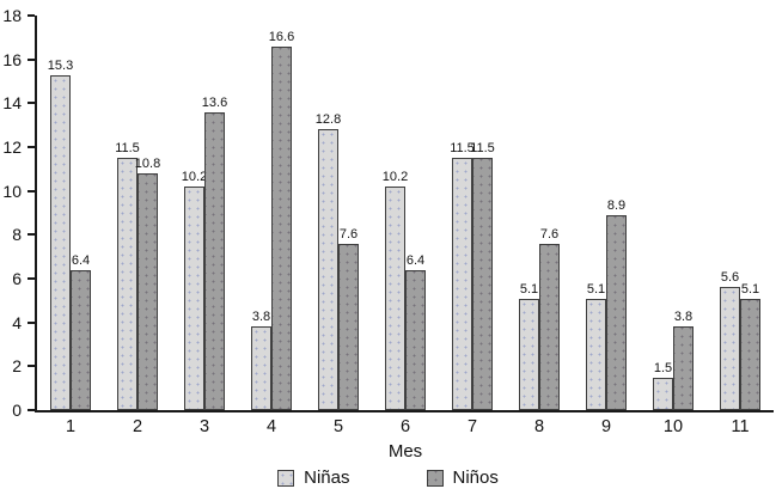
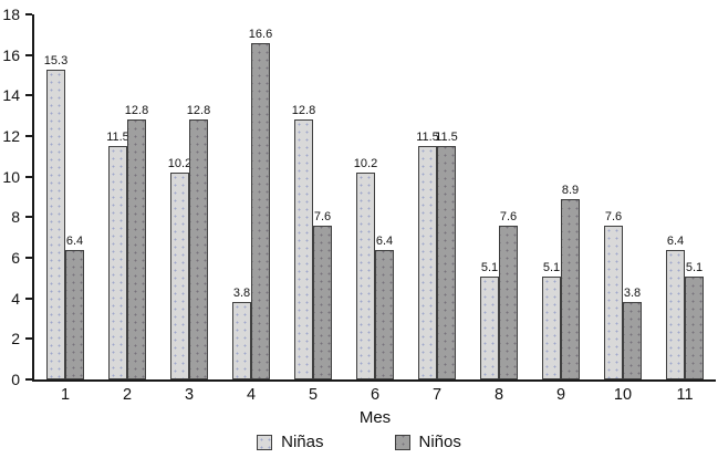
Niños/2: 10.8 -> 12.8
Niños/3: 13.6 -> 12.8
Niñas/10: 1.5 -> 7.6
Niñas/11: 5.6 -> 6.4
